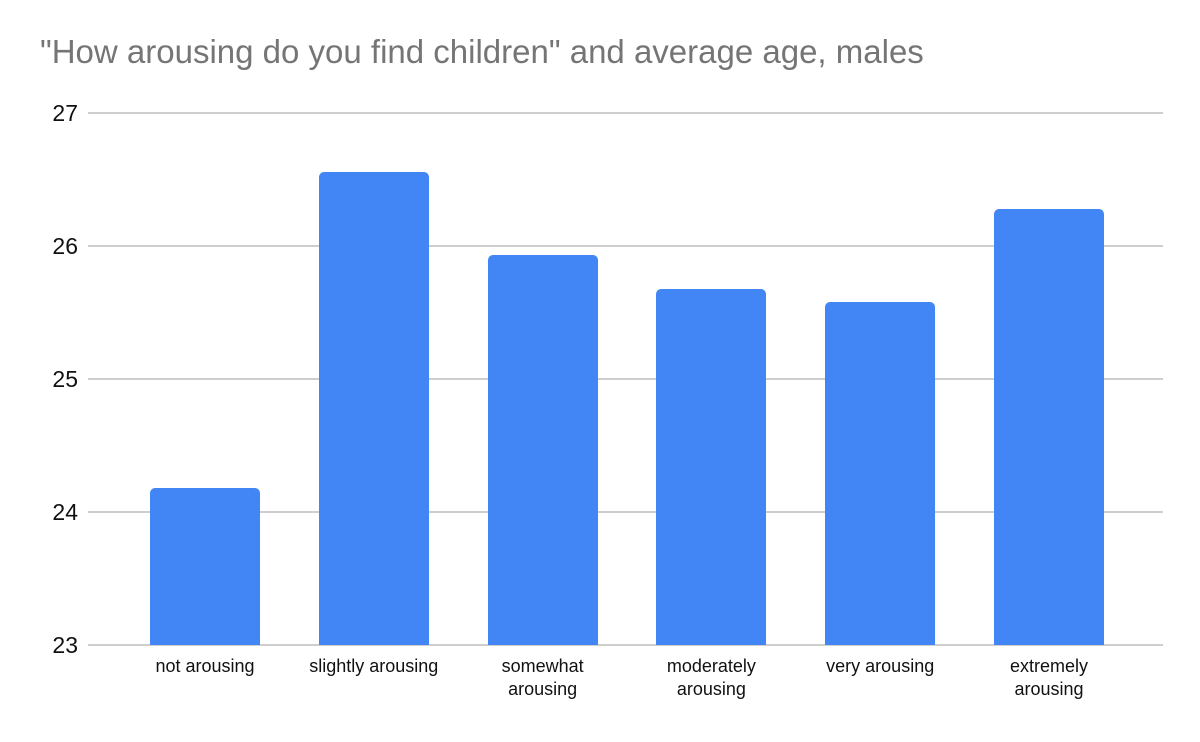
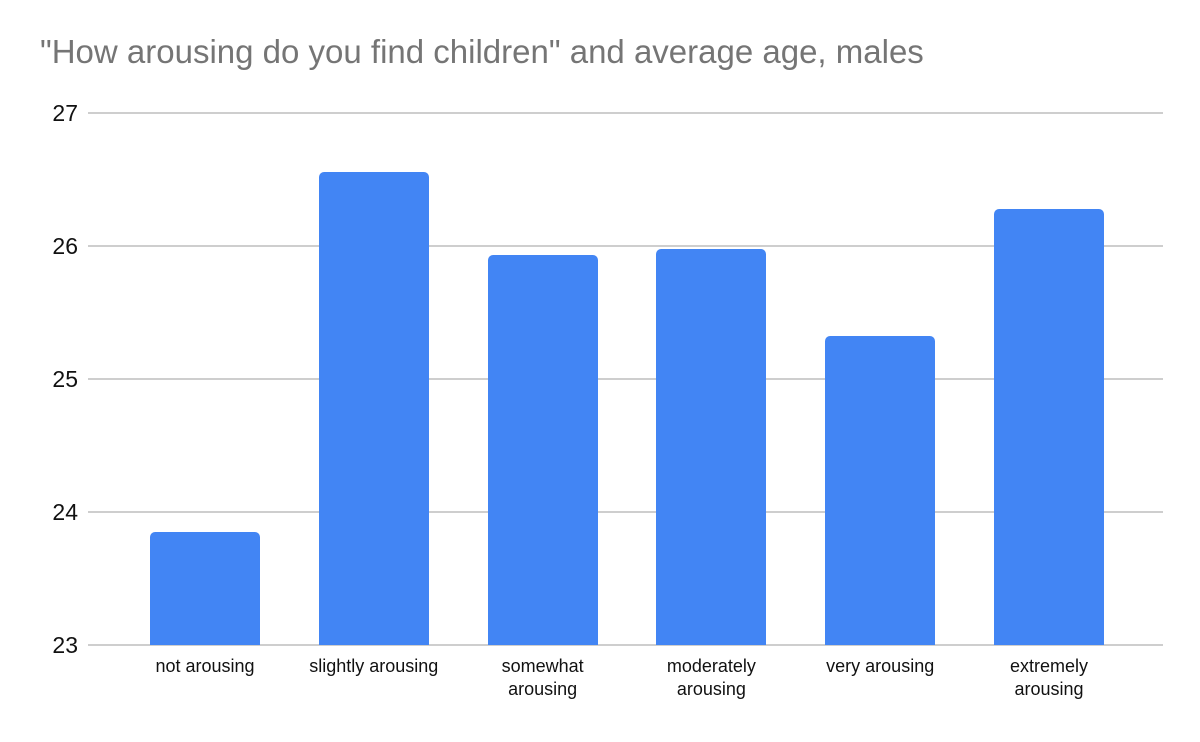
not arousing: 24.18 -> 23.85
moderately arousing: 25.68 -> 25.98
very arousing: 25.58 -> 25.32
